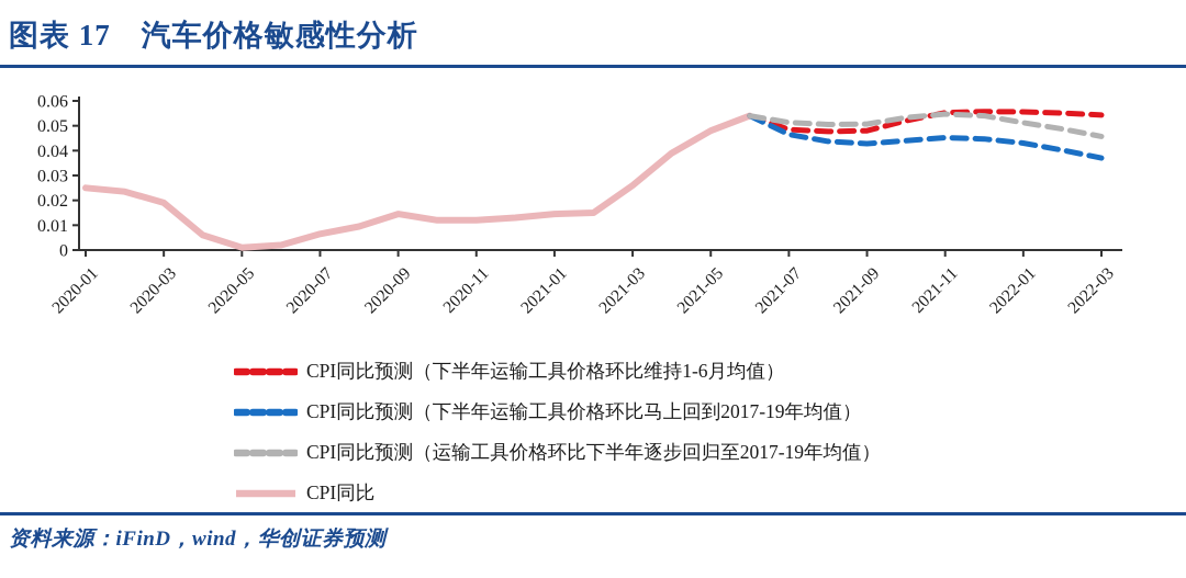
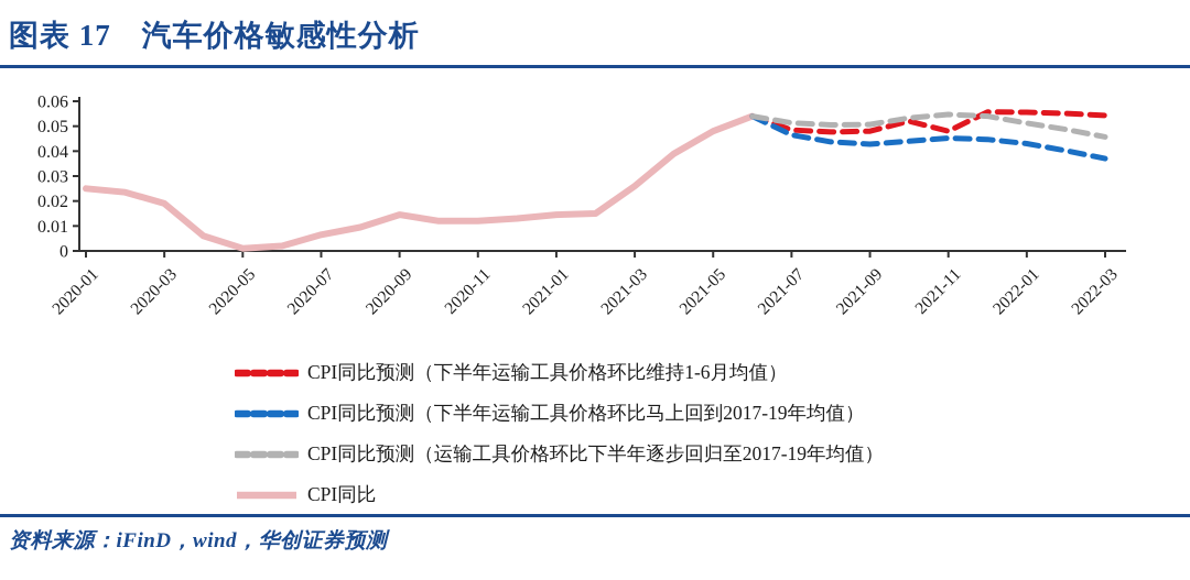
CPI同比预测（下半年运输工具价格环比维持1-6月均值）/2021-11: 0.055 -> 0.048
